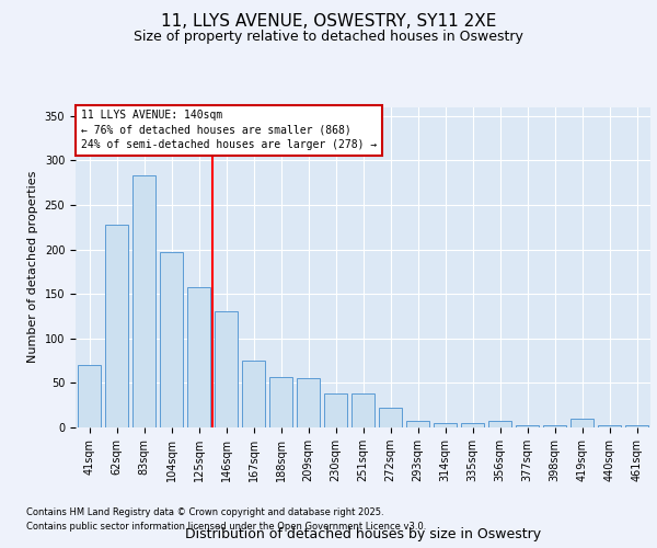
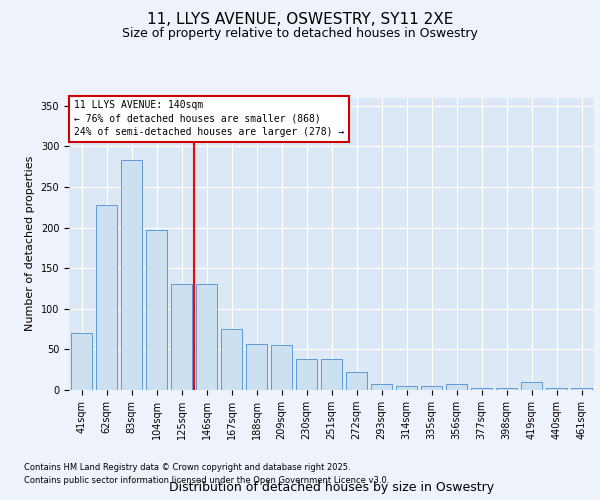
125sqm: 158 -> 130
